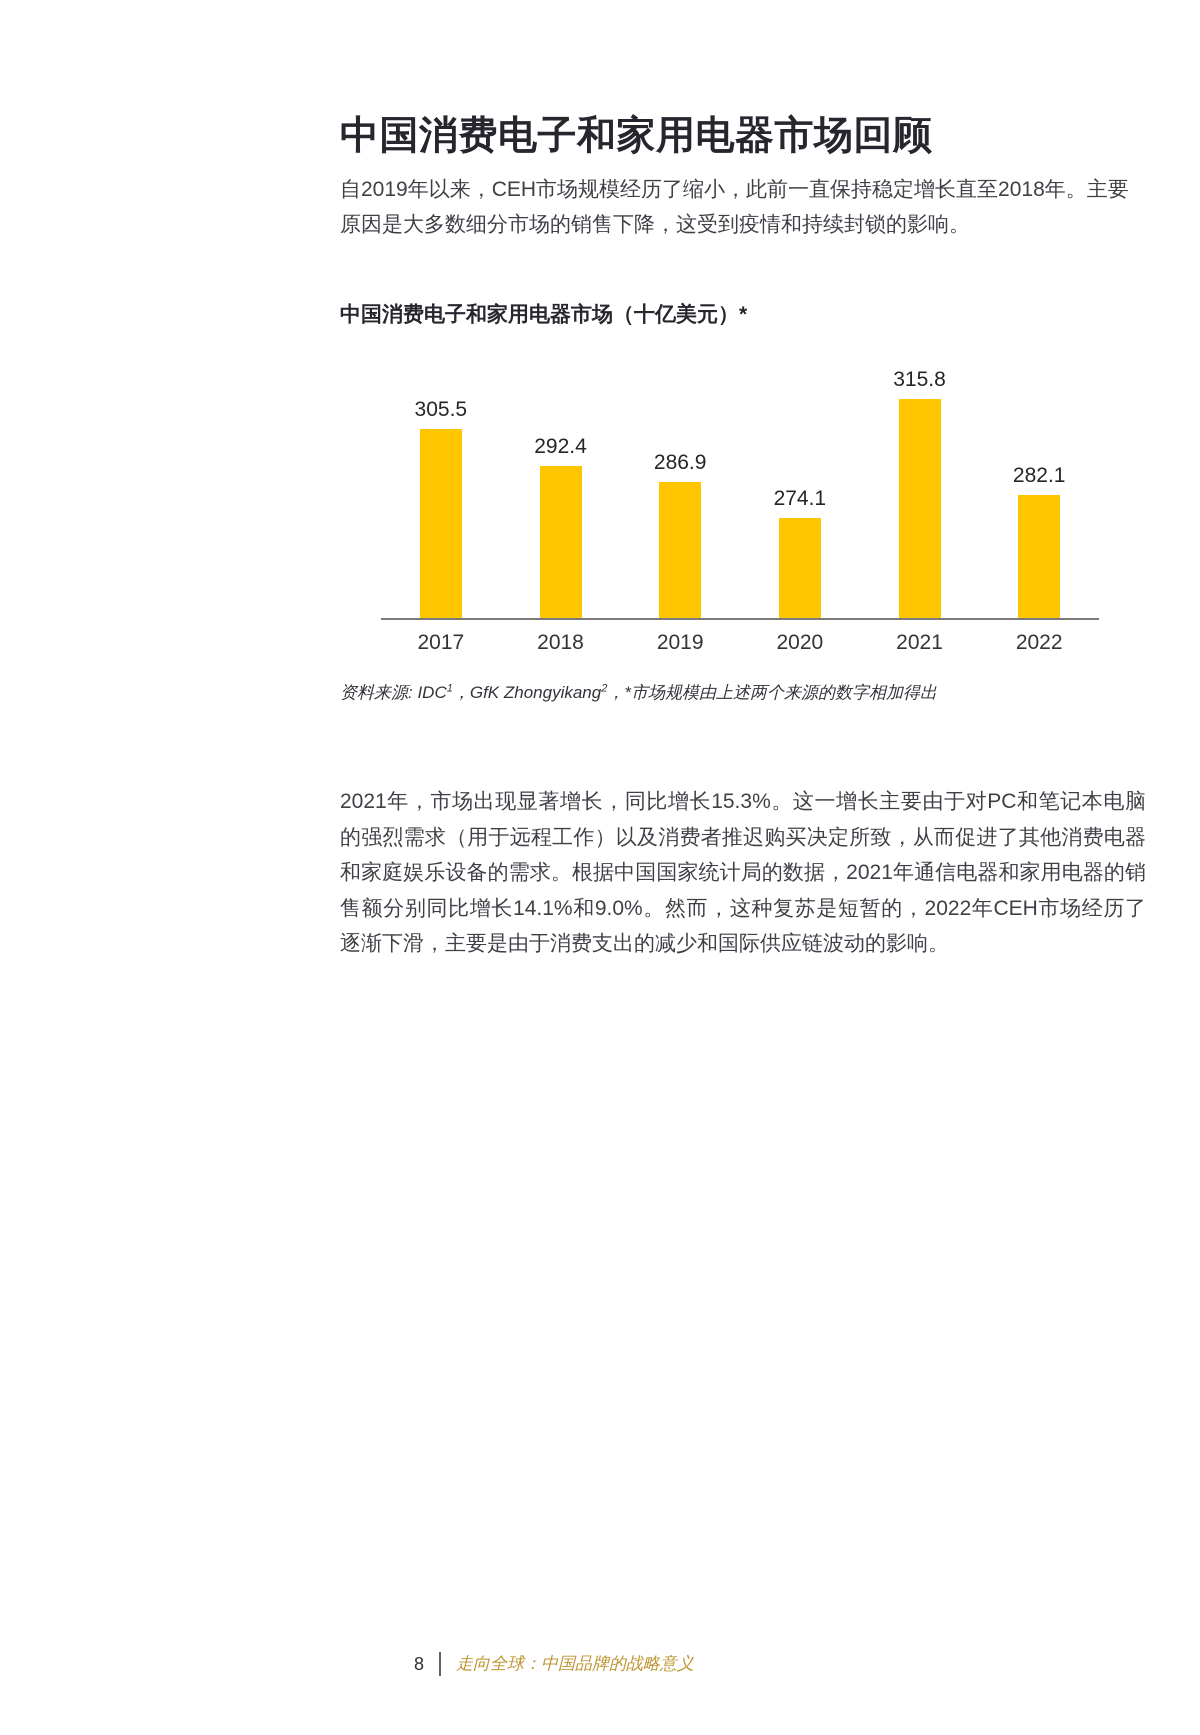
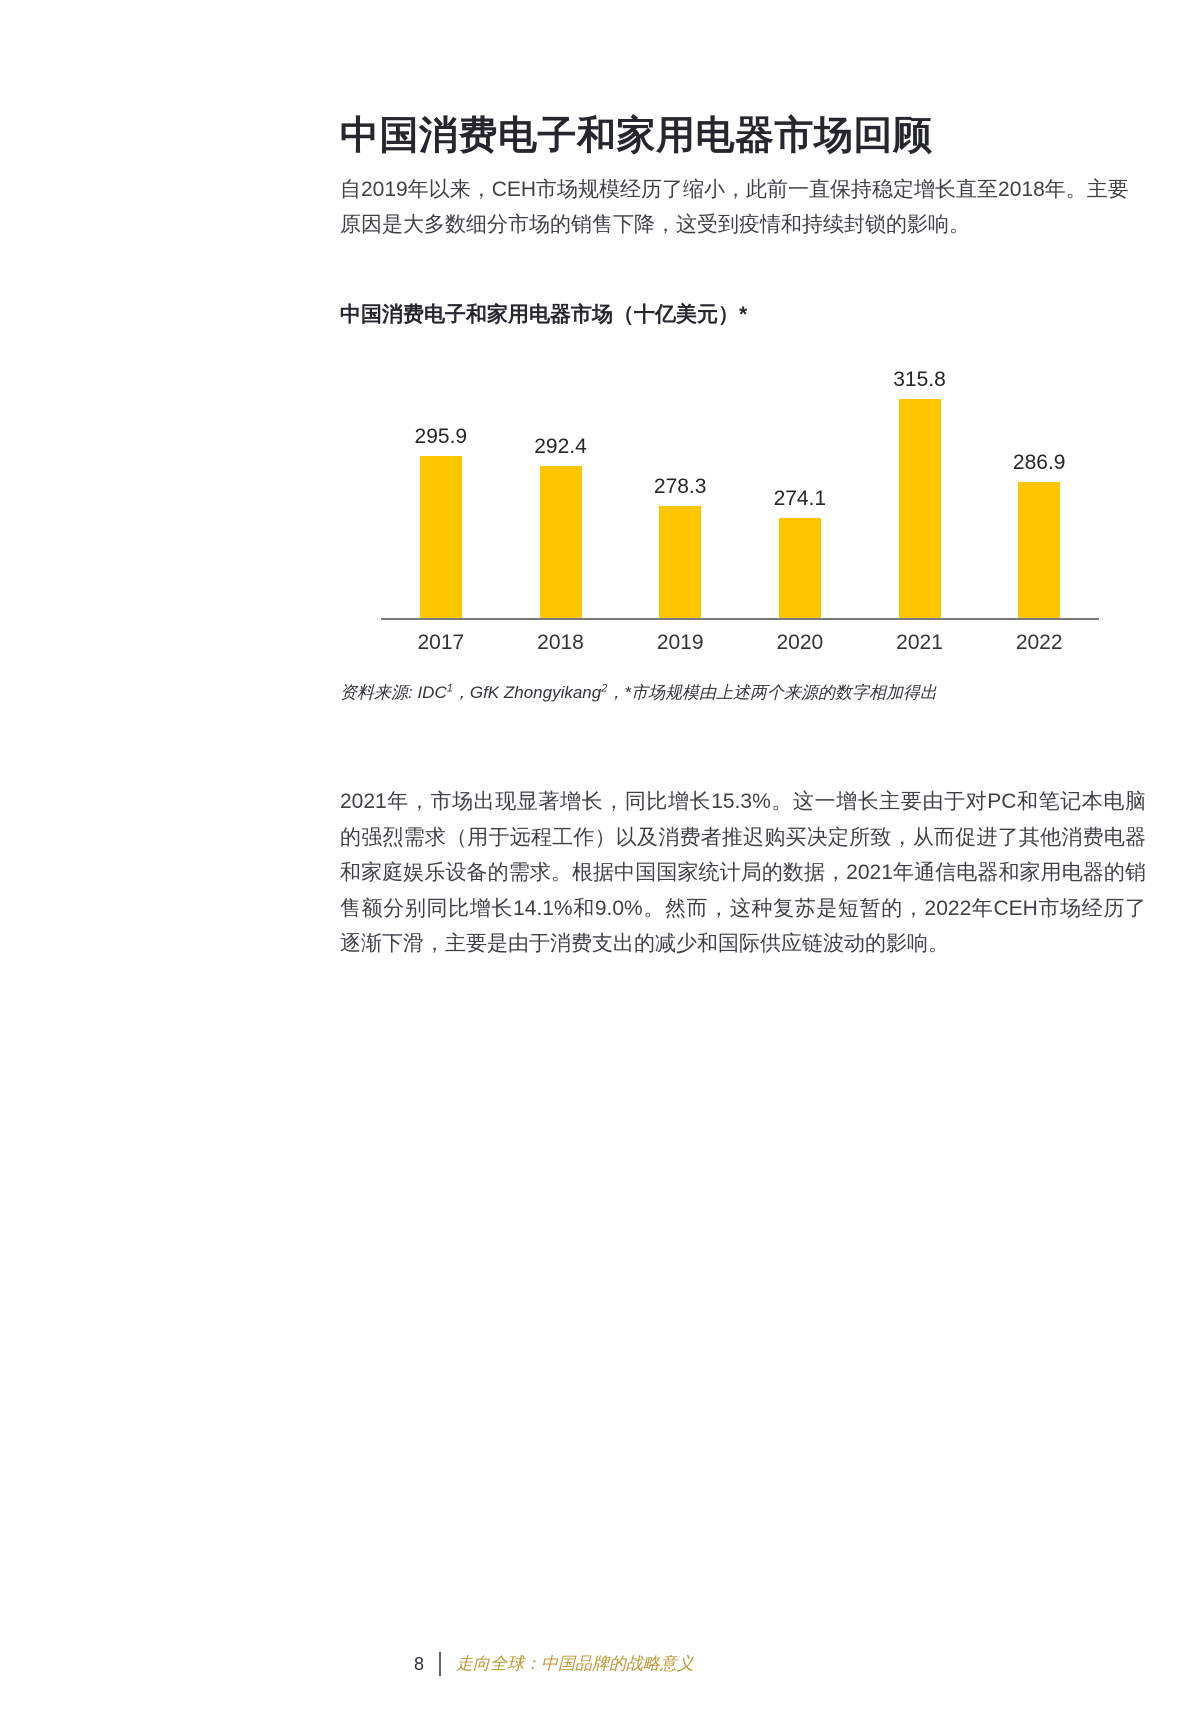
2017: 305.5 -> 295.9
2019: 286.9 -> 278.3
2022: 282.1 -> 286.9
